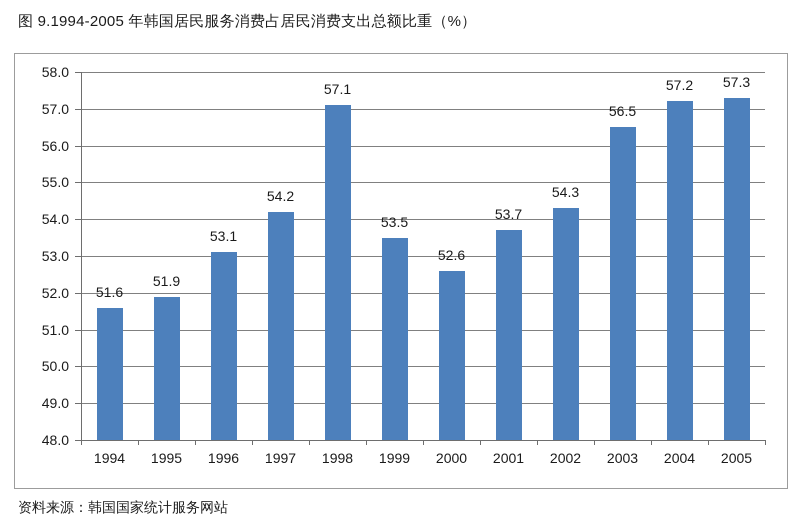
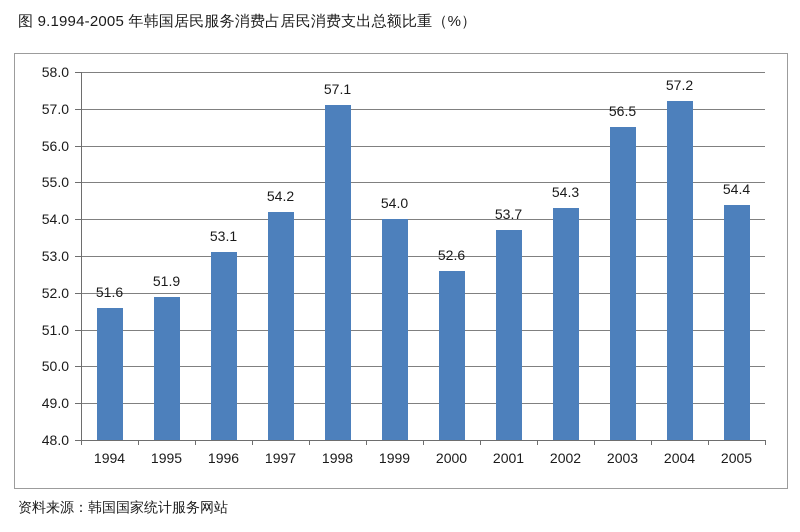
1999: 53.5 -> 54.0
2005: 57.3 -> 54.4
